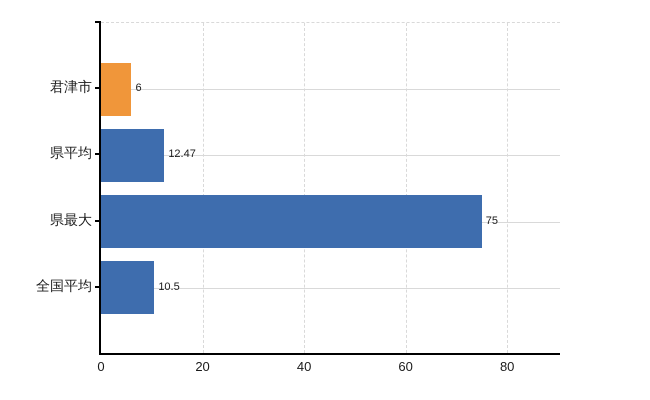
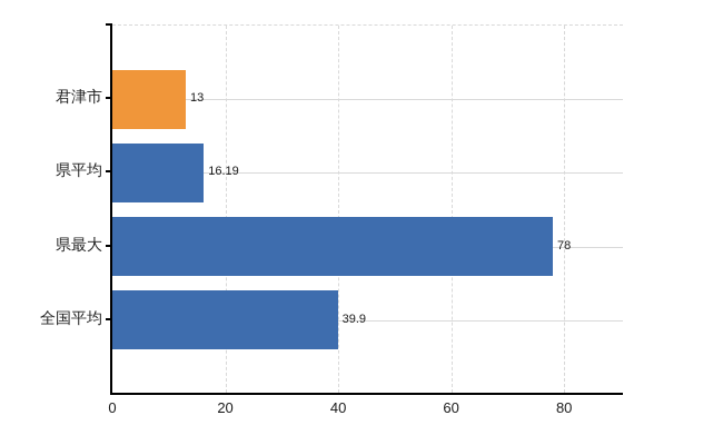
君津市: 6 -> 13
県平均: 12.47 -> 16.19
県最大: 75 -> 78
全国平均: 10.5 -> 39.9
